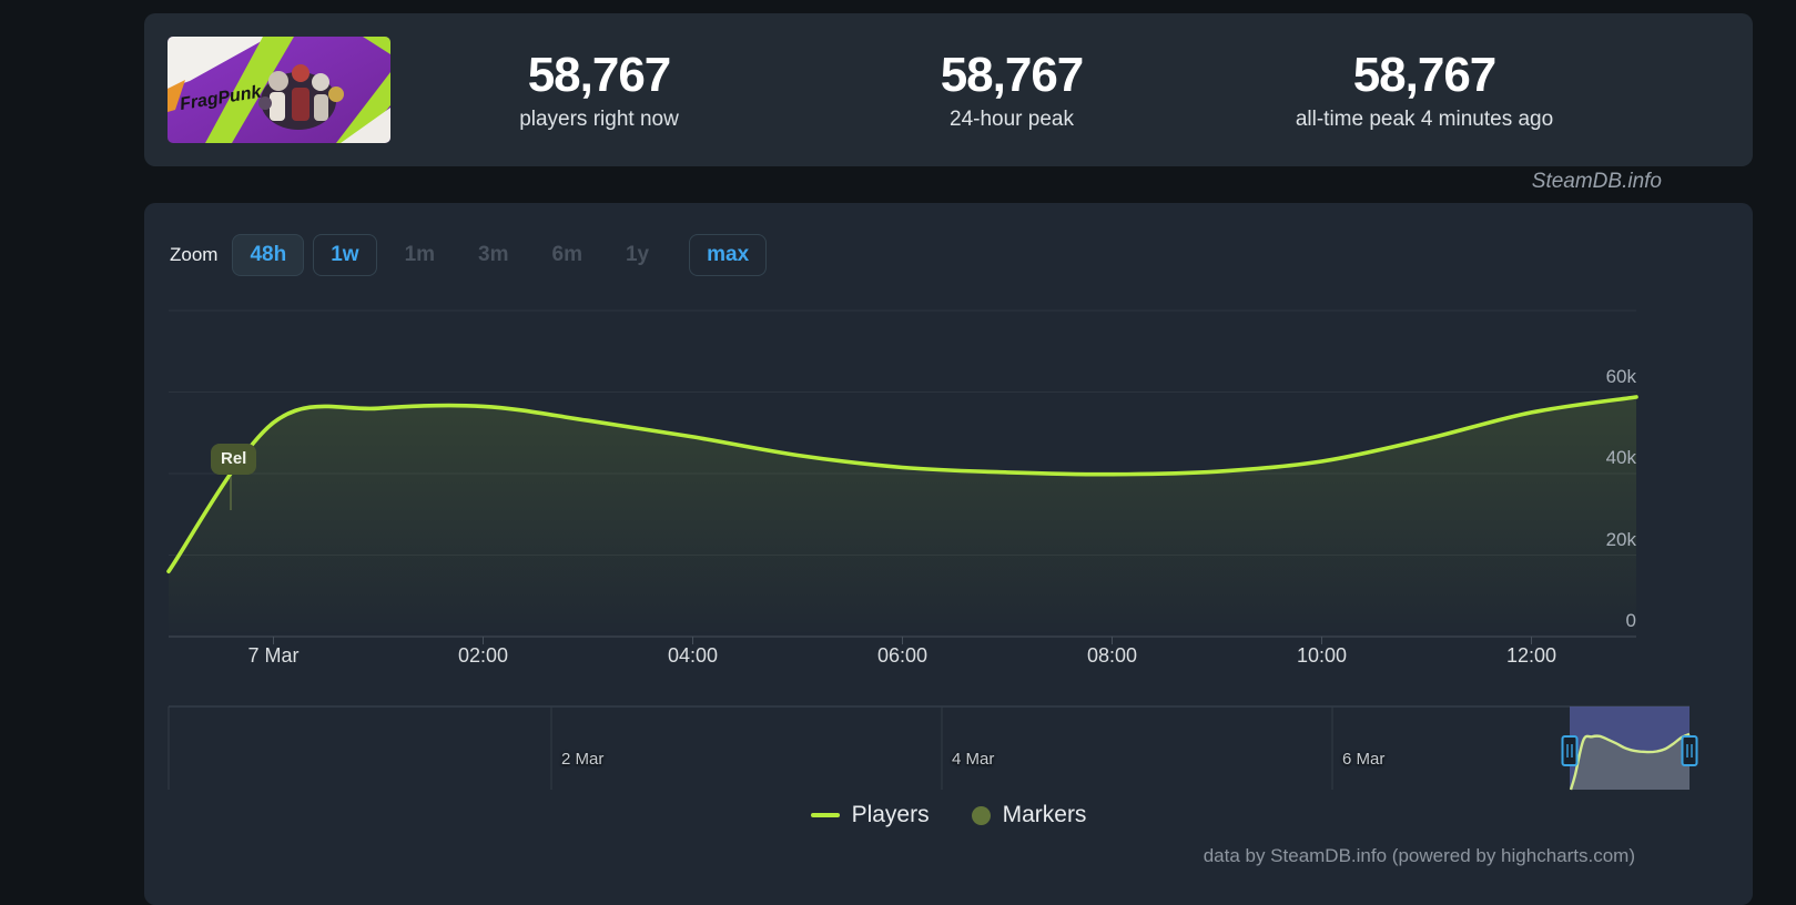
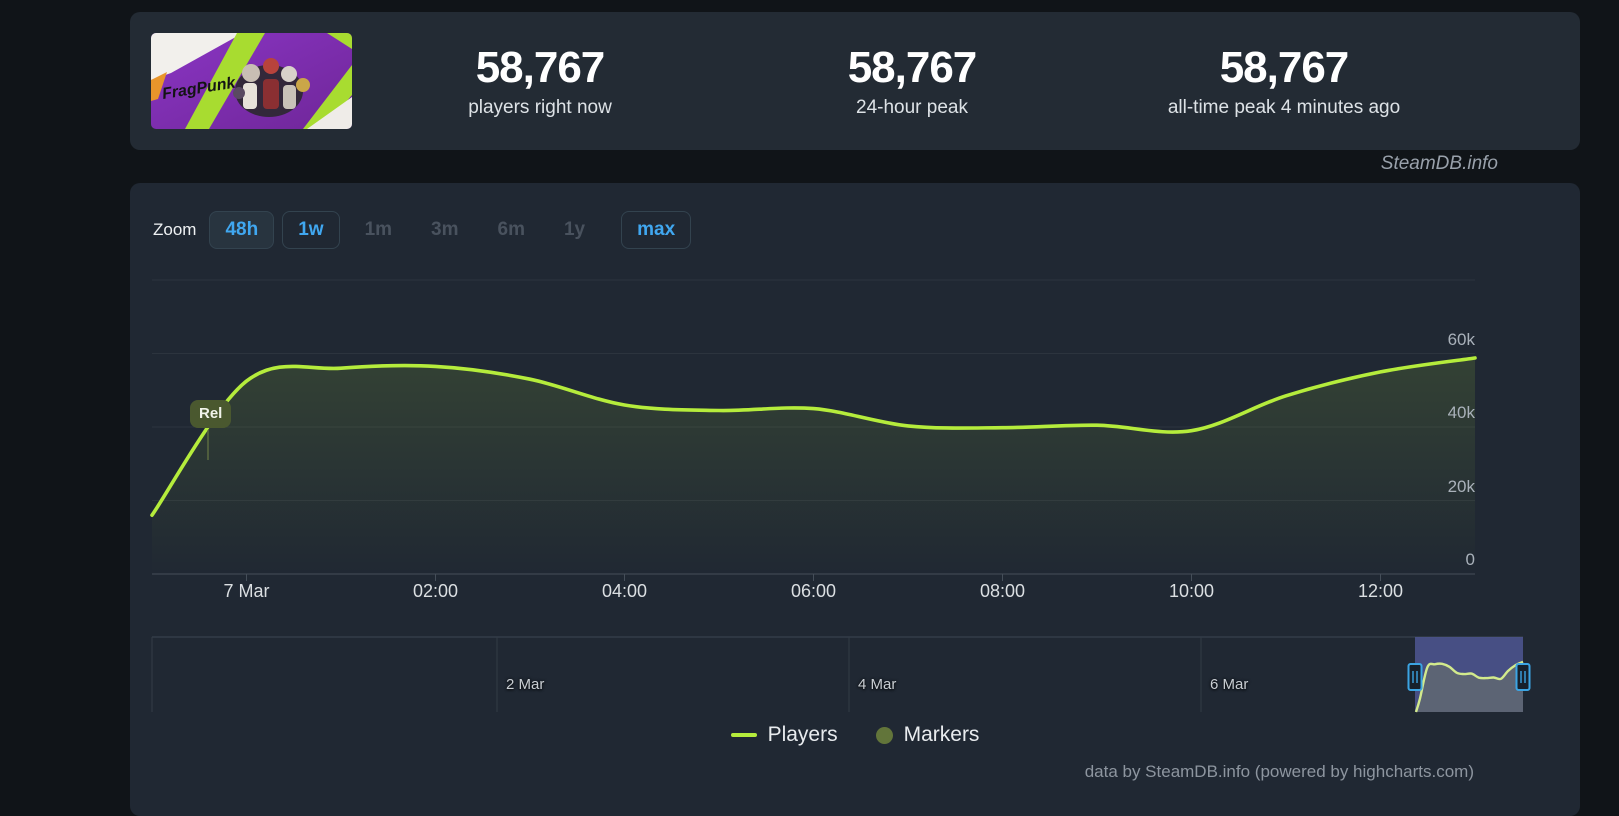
04:00: 49k -> 46k
06:00: 42k -> 45k
10:00: 43k -> 39k
